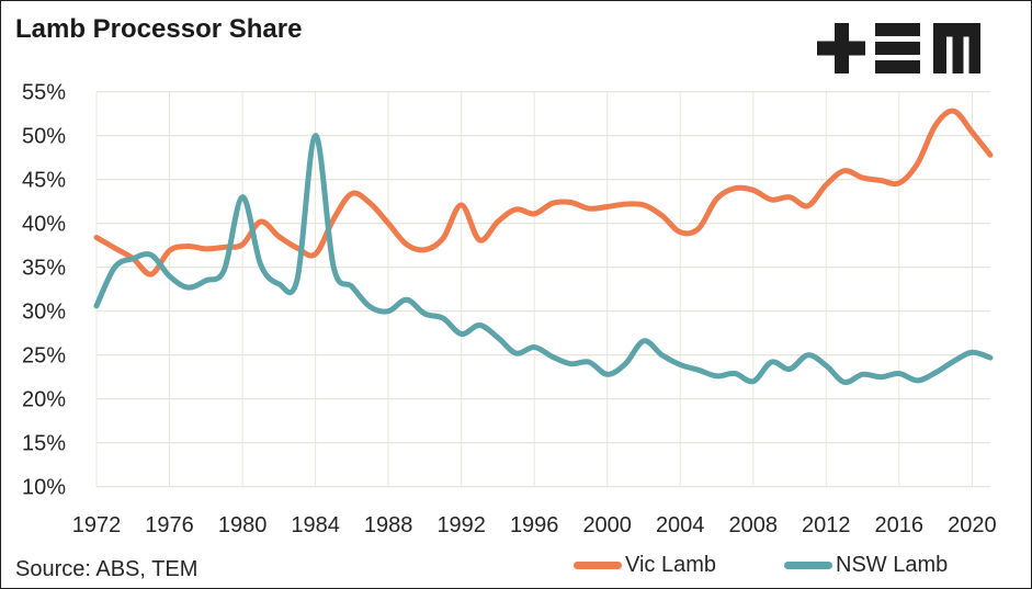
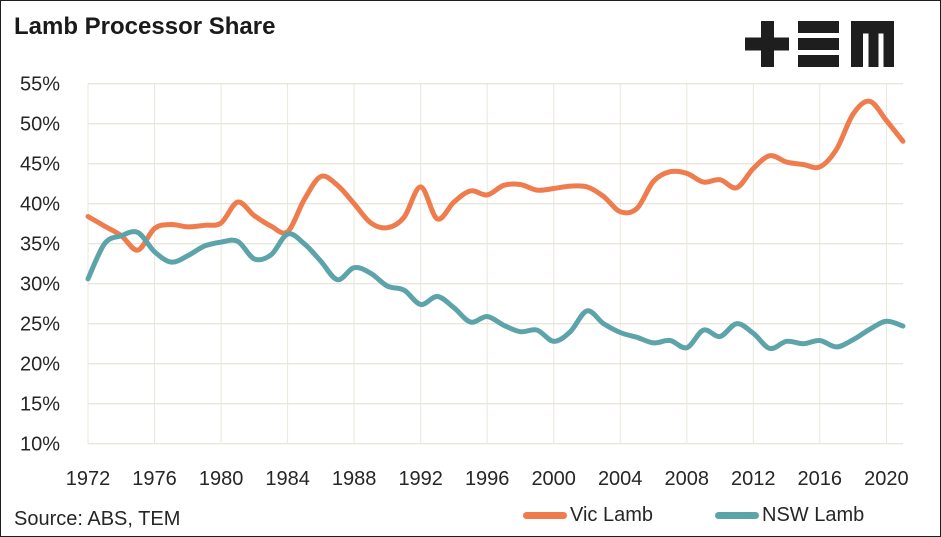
NSW Lamb/1980: 43% -> 35%
NSW Lamb/1984: 50% -> 36%
NSW Lamb/1988: 30% -> 32%
